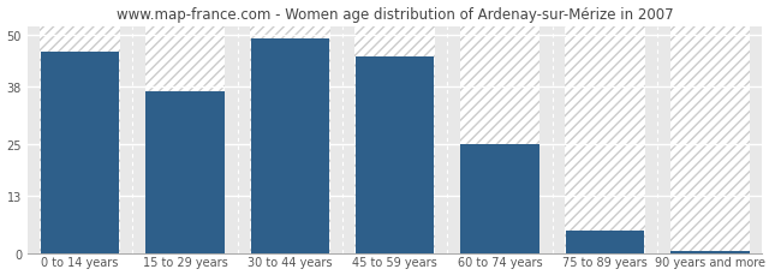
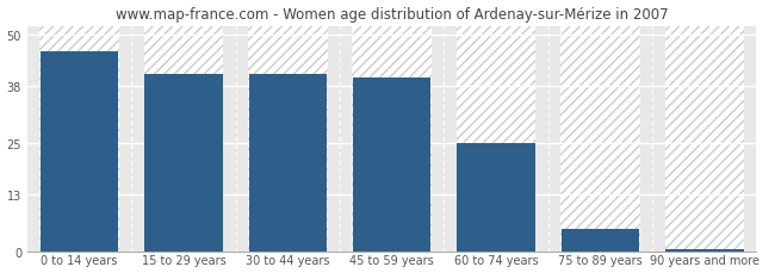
15 to 29 years: 37.0 -> 41.0
30 to 44 years: 49.0 -> 41.0
45 to 59 years: 45.0 -> 40.0
